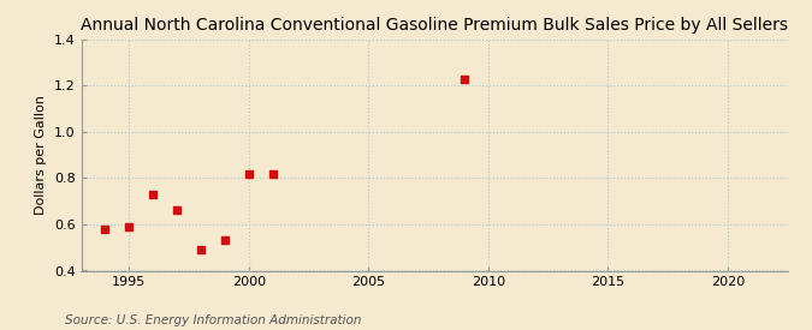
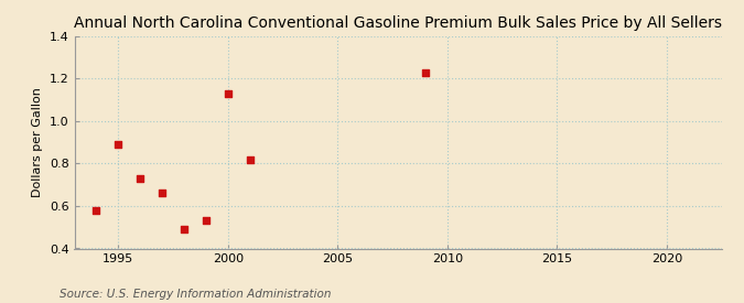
1995: 0.59 -> 0.89
2000: 0.82 -> 1.13
